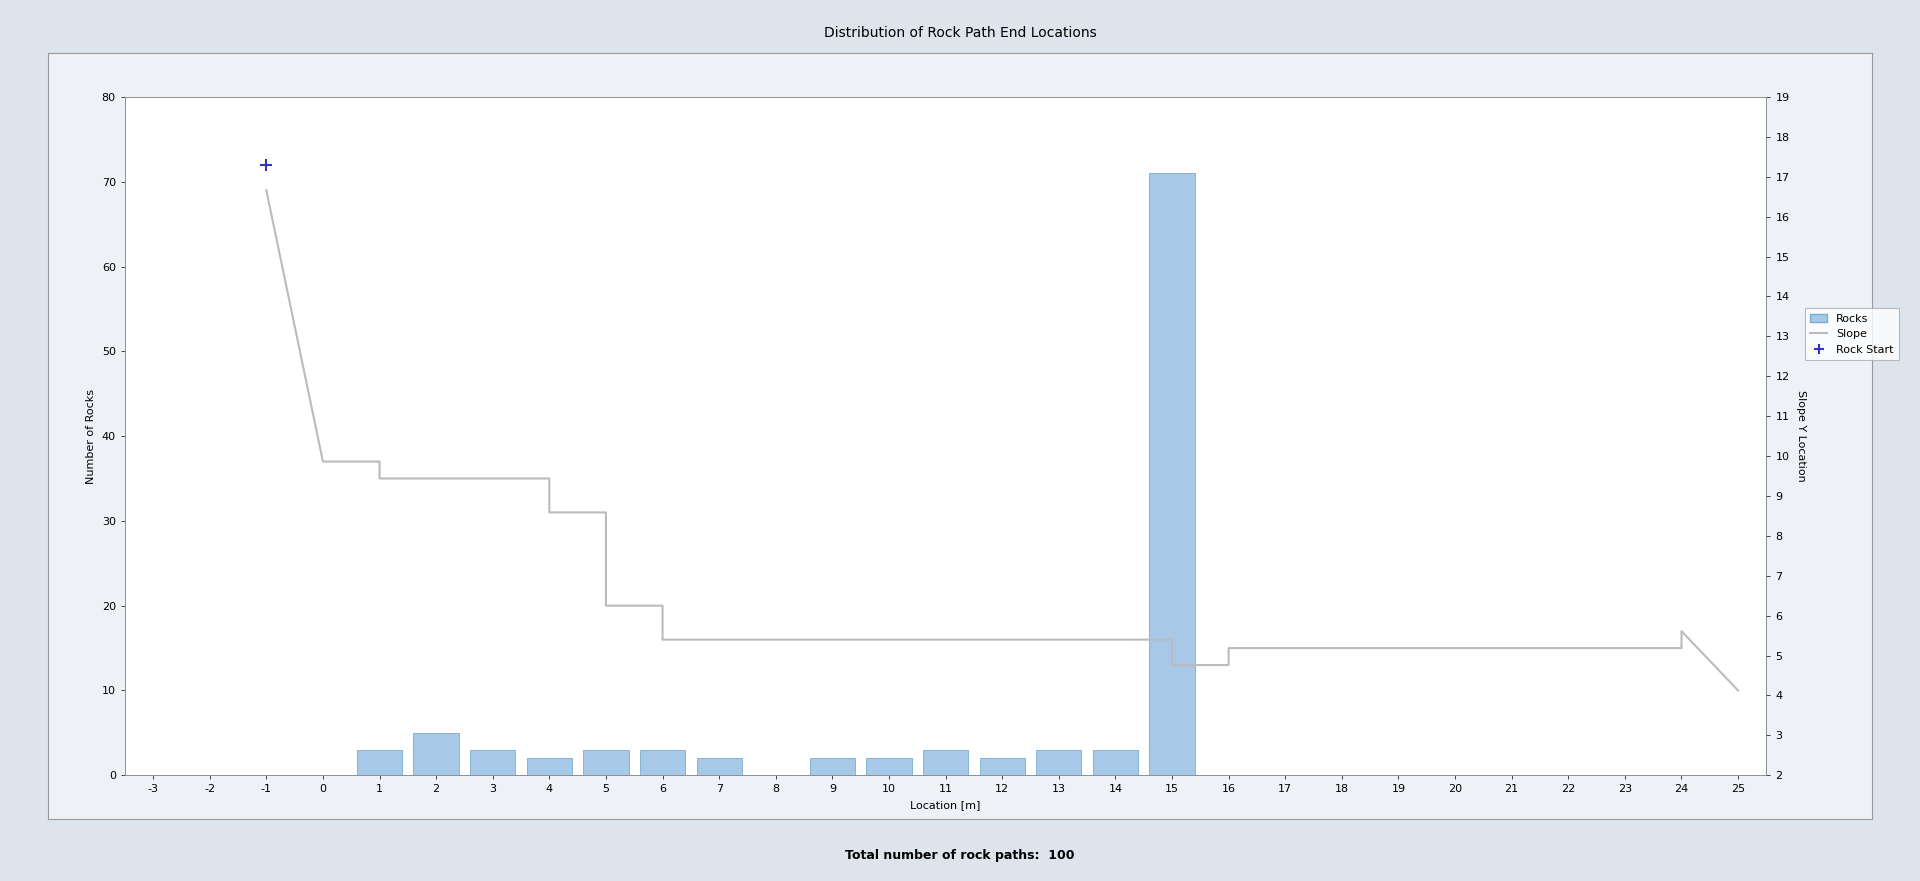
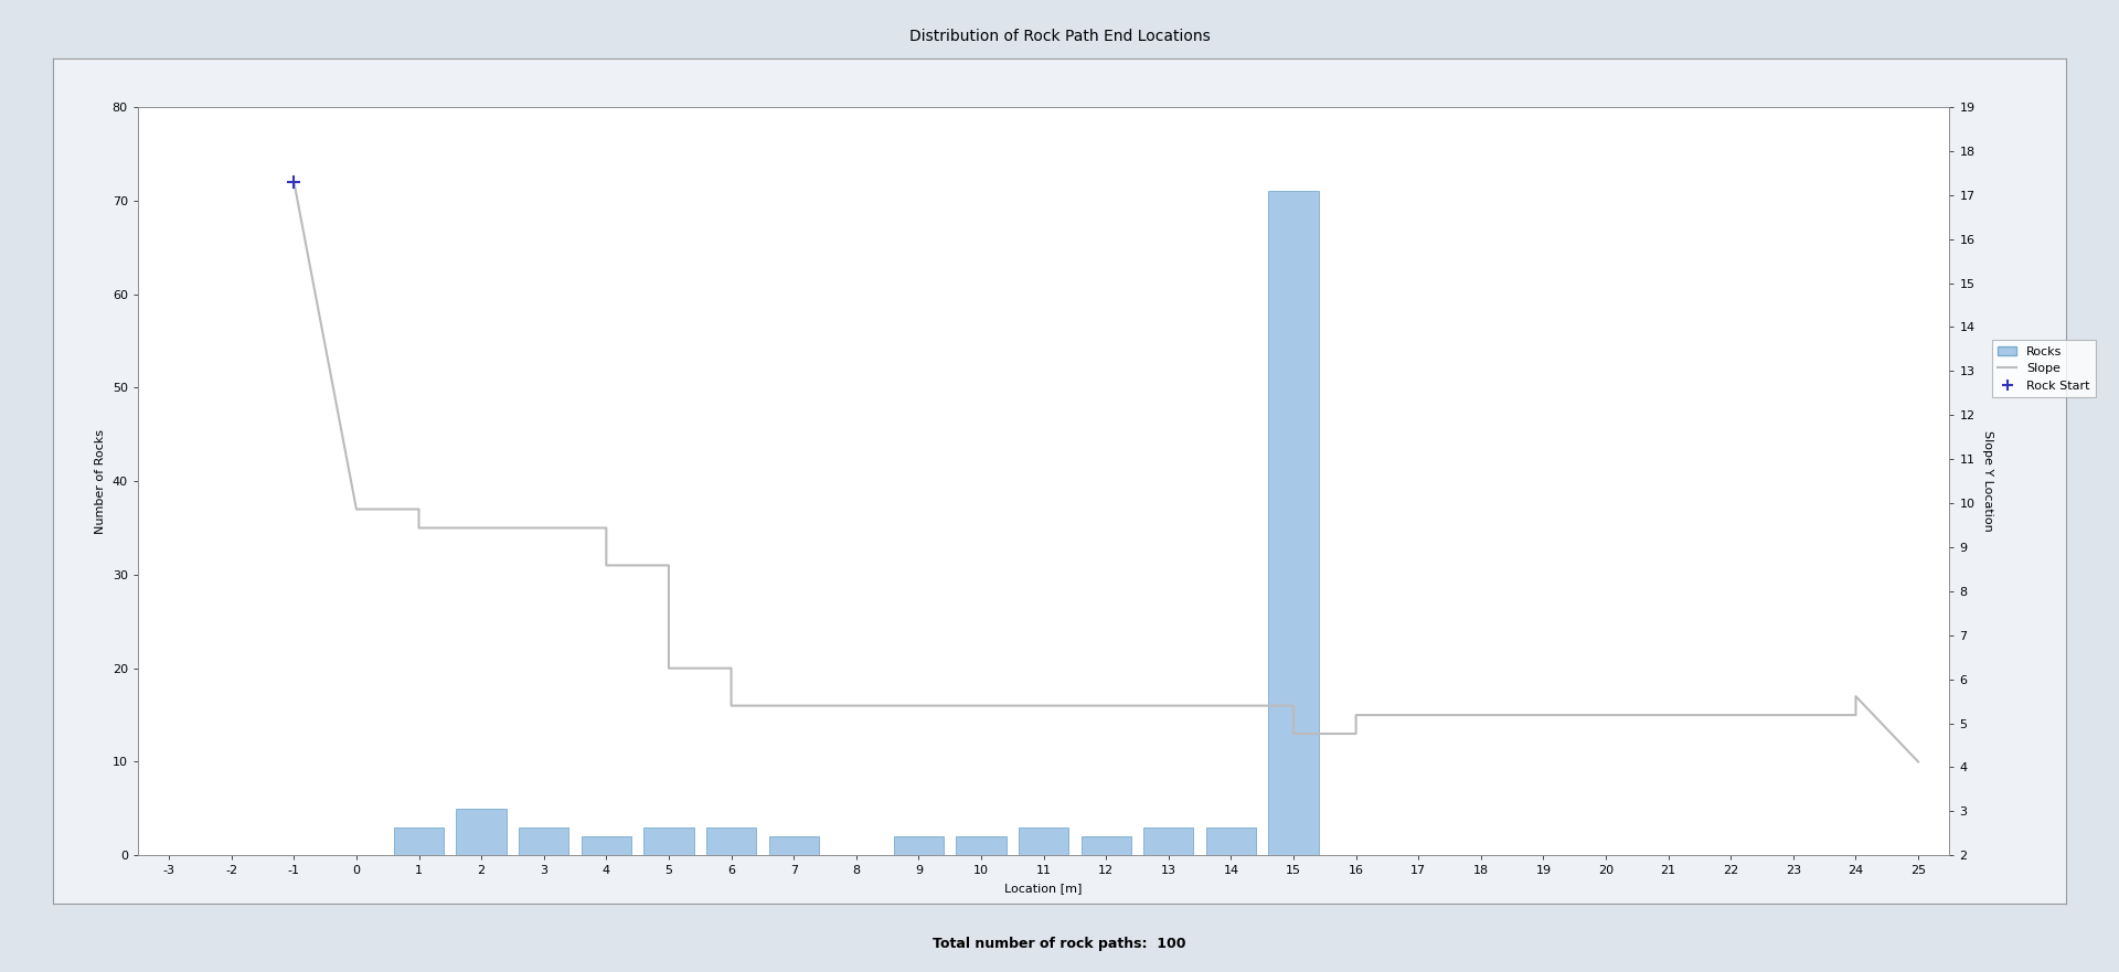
Slope/-1: 69 -> 72
